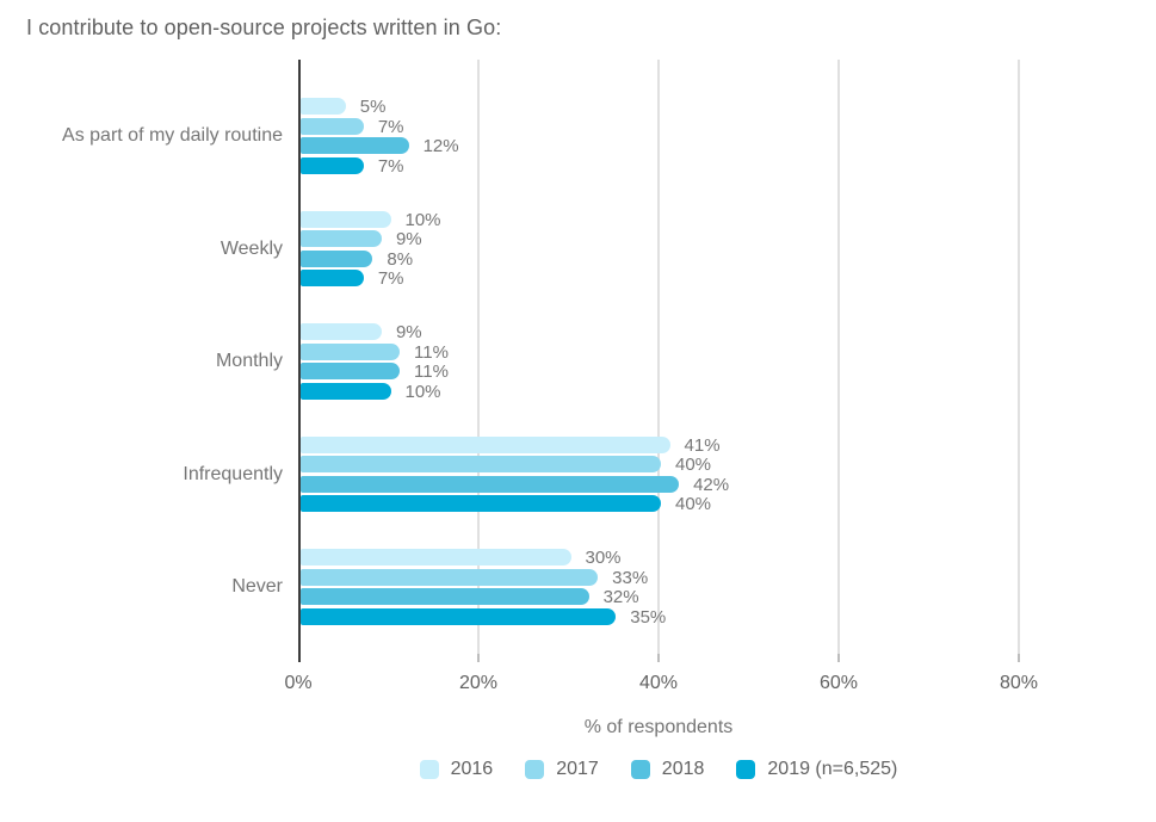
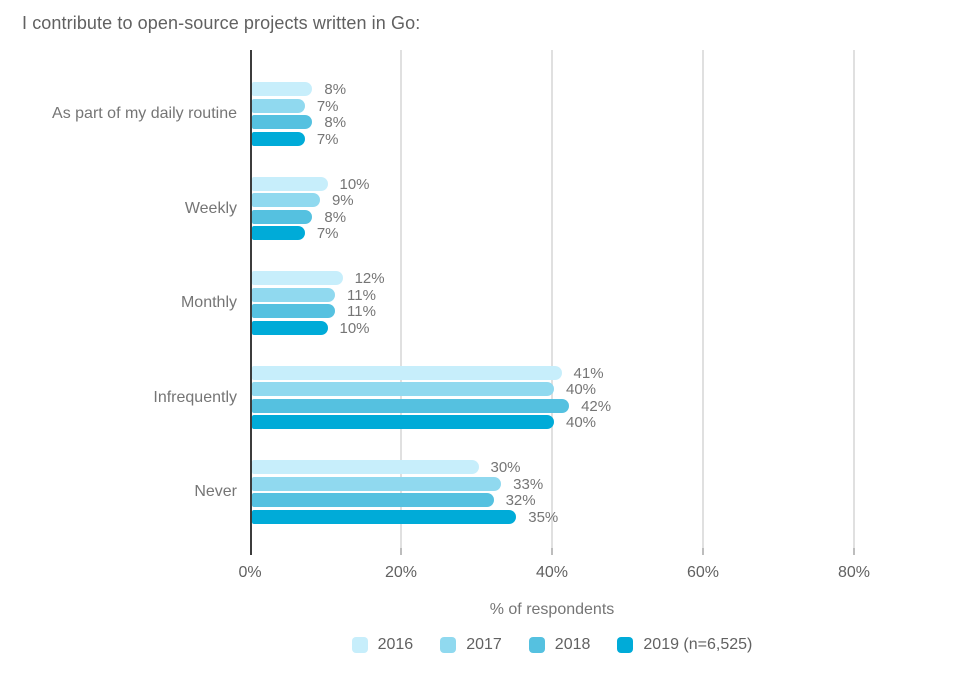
2016/As part of my daily routine: 5% -> 8%
2018/As part of my daily routine: 12% -> 8%
2016/Monthly: 9% -> 12%
